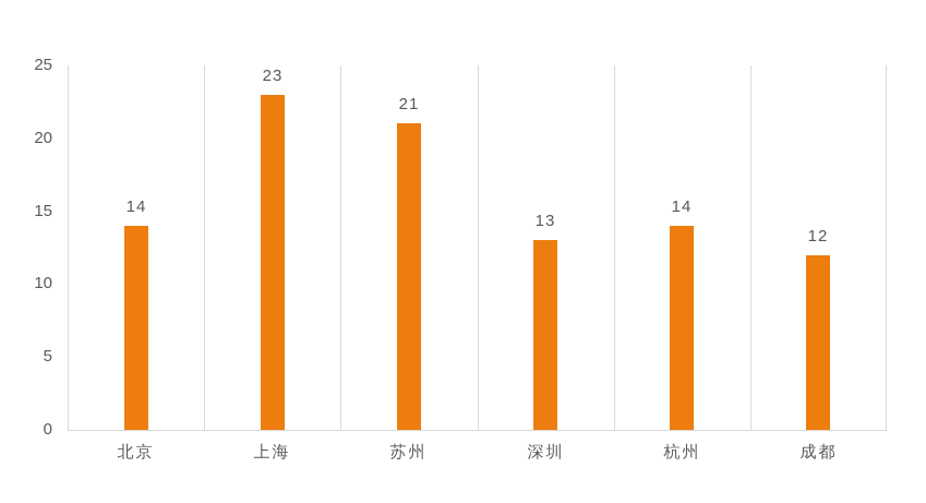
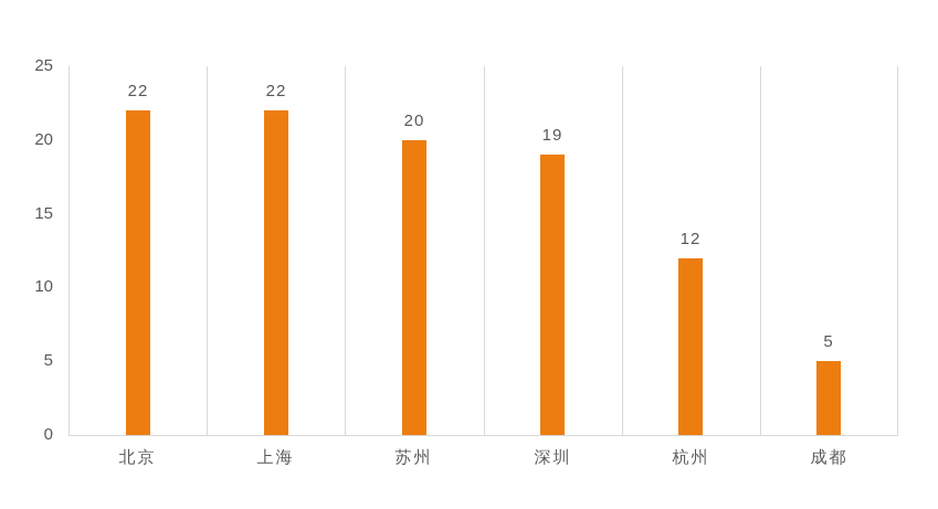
北京: 14 -> 22
上海: 23 -> 22
苏州: 21 -> 20
深圳: 13 -> 19
杭州: 14 -> 12
成都: 12 -> 5
